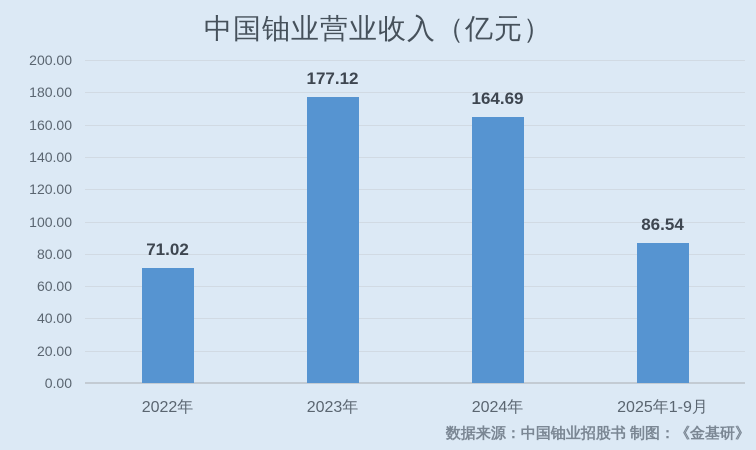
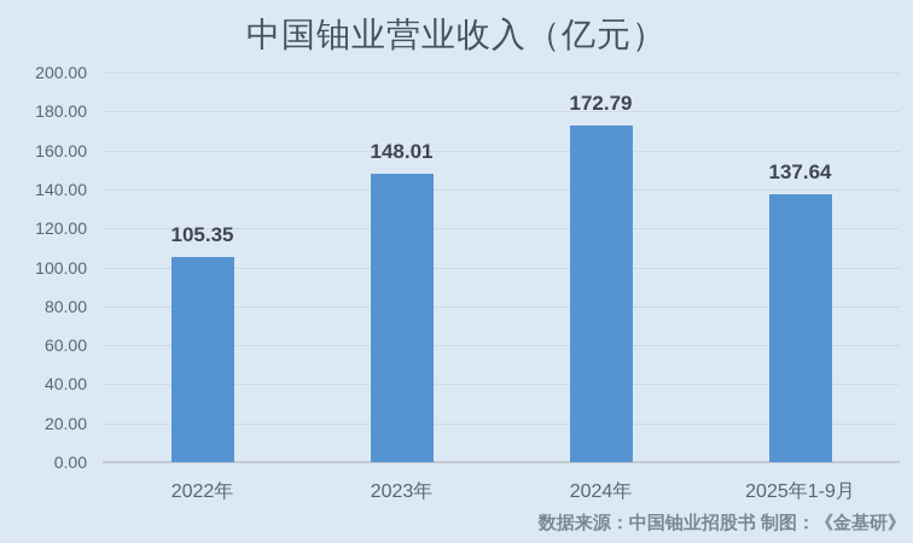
2022年: 71.02 -> 105.35
2023年: 177.12 -> 148.01
2024年: 164.69 -> 172.79
2025年1-9月: 86.54 -> 137.64
